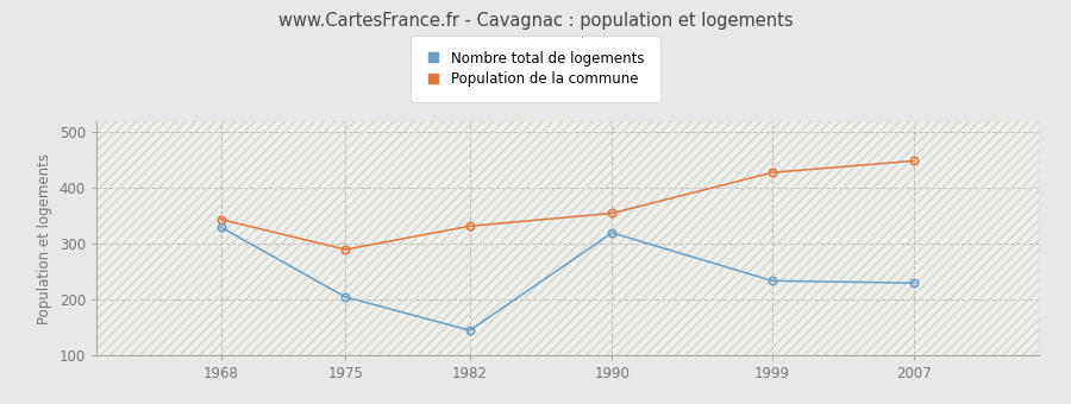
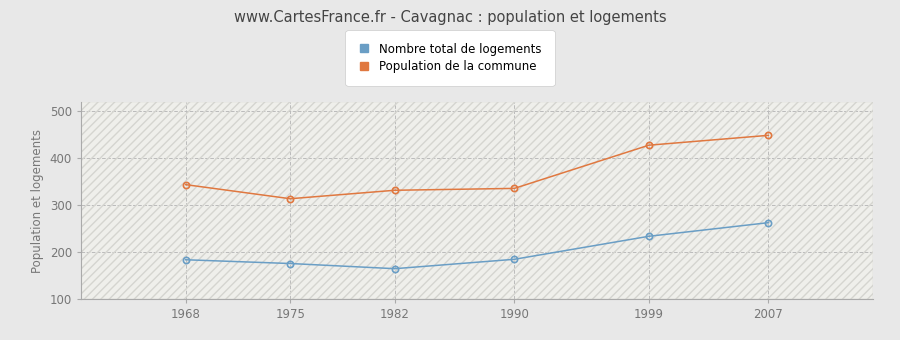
Nombre total de logements/1968: 330 -> 184
Nombre total de logements/1975: 205 -> 176
Population de la commune/1975: 290 -> 314
Nombre total de logements/1982: 145 -> 165
Nombre total de logements/1990: 320 -> 185
Population de la commune/1990: 355 -> 336
Nombre total de logements/2007: 230 -> 263
